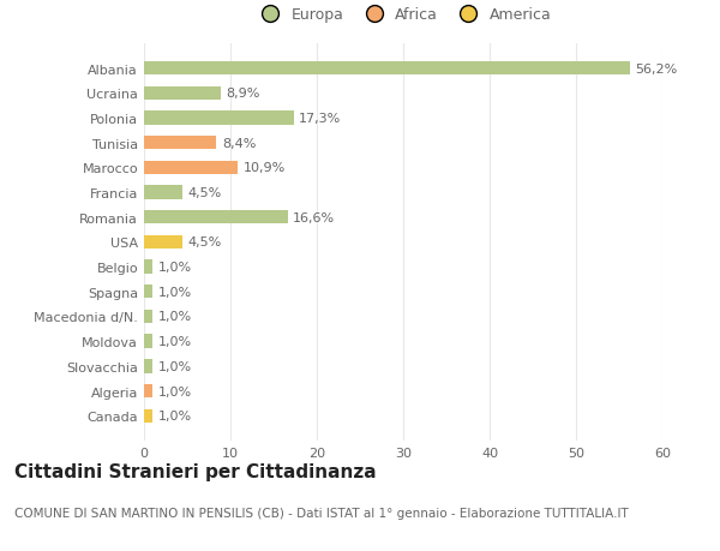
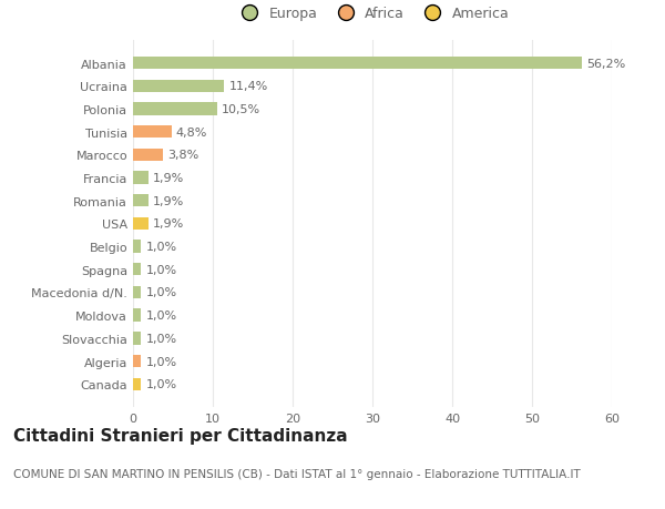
Ucraina: 8,9% -> 11,4%
Polonia: 17,3% -> 10,5%
Tunisia: 8,4% -> 4,8%
Marocco: 10,9% -> 3,8%
Francia: 4,5% -> 1,9%
Romania: 16,6% -> 1,9%
USA: 4,5% -> 1,9%
